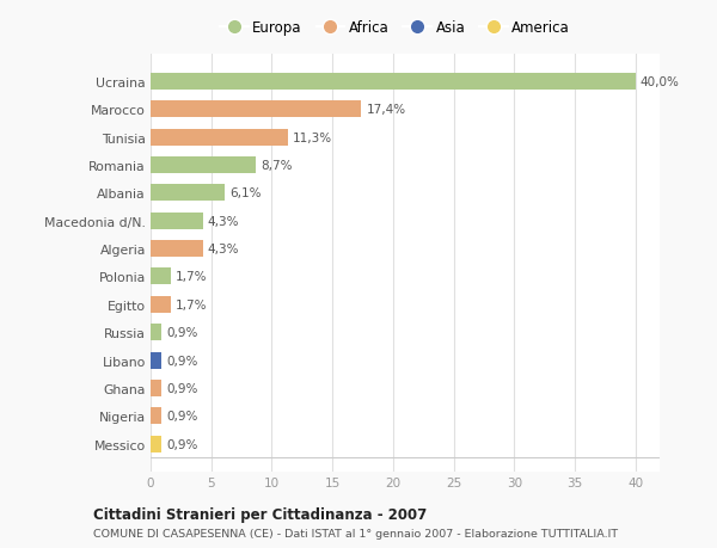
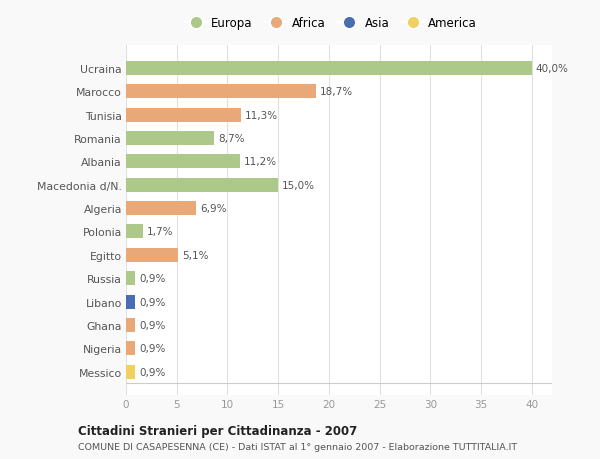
Marocco: 17,4% -> 18,7%
Albania: 6,1% -> 11,2%
Macedonia d/N.: 4,3% -> 15,0%
Algeria: 4,3% -> 6,9%
Egitto: 1,7% -> 5,1%
